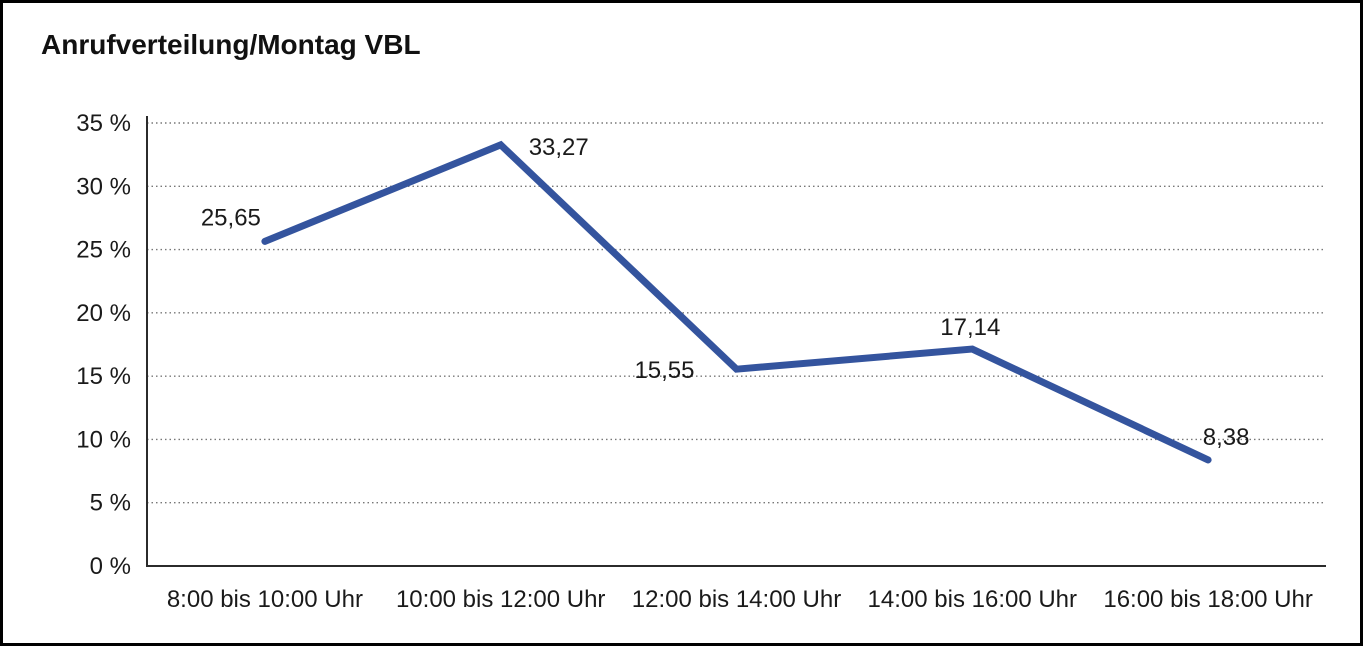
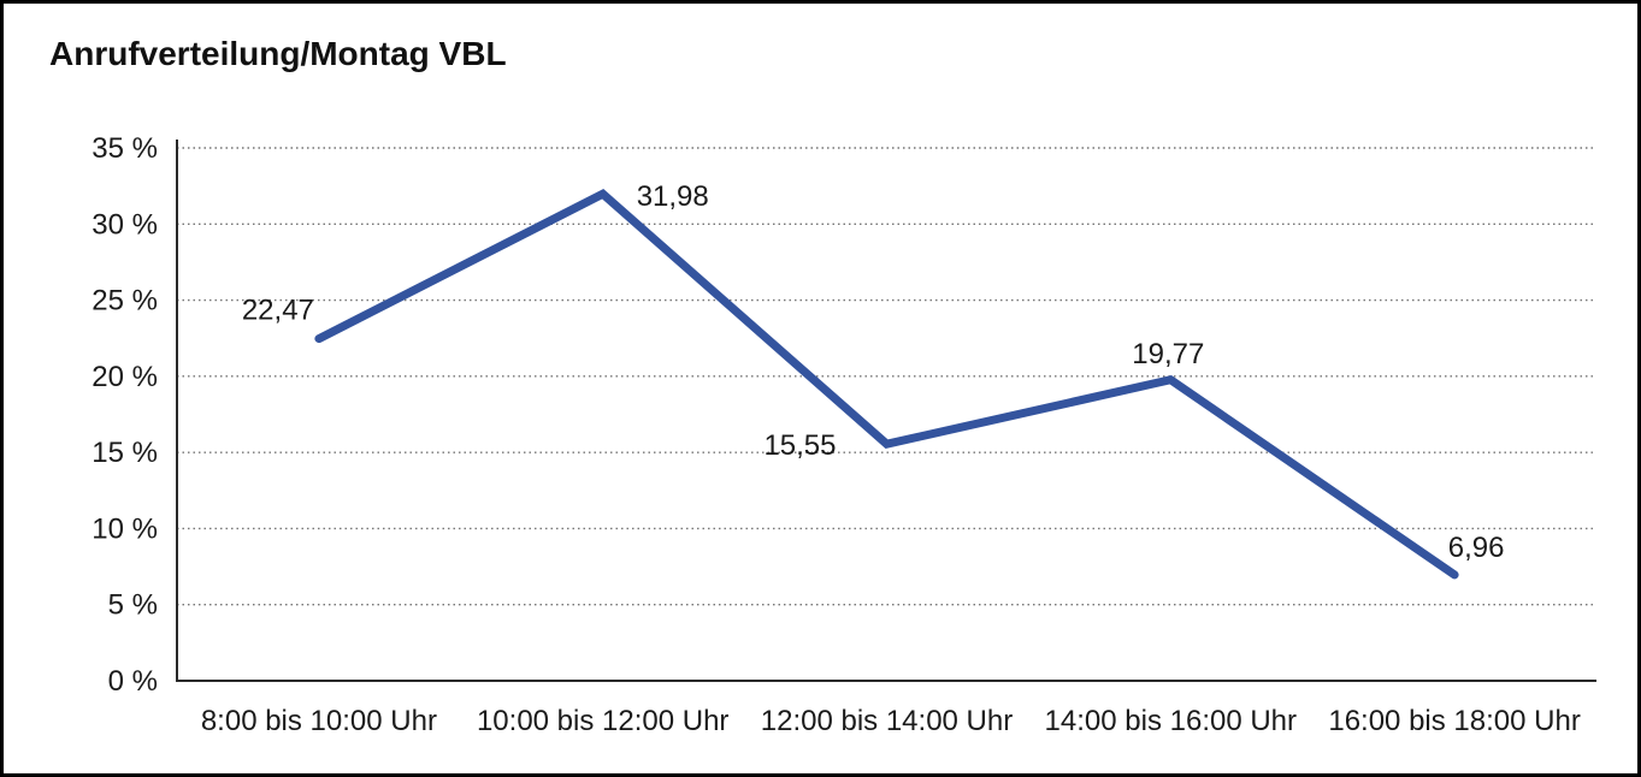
8:00 bis 10:00 Uhr: 25,65 -> 22,47
10:00 bis 12:00 Uhr: 33,27 -> 31,98
14:00 bis 16:00 Uhr: 17,14 -> 19,77
16:00 bis 18:00 Uhr: 8,38 -> 6,96
